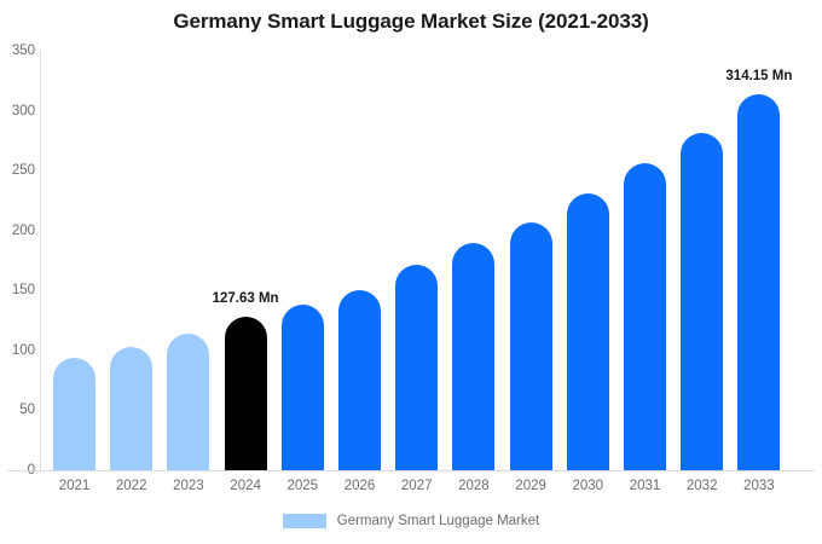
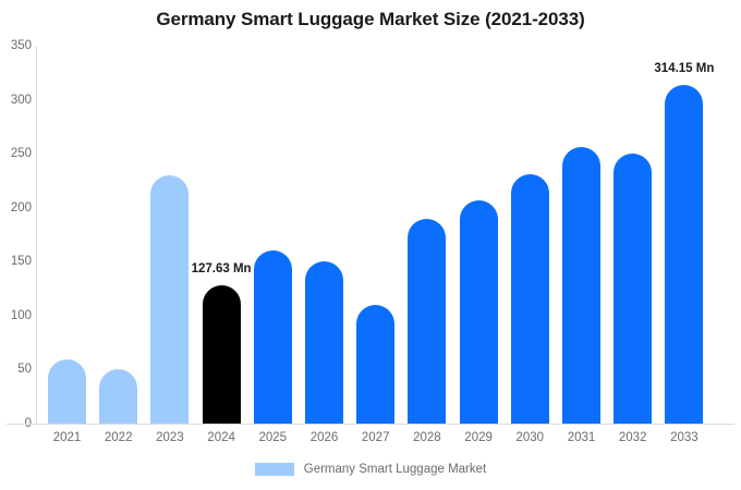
2021: 90 -> 60
2022: 100 -> 50
2023: 110 -> 230
2025: 140 -> 160
2027: 170 -> 110
2032: 280 -> 250
